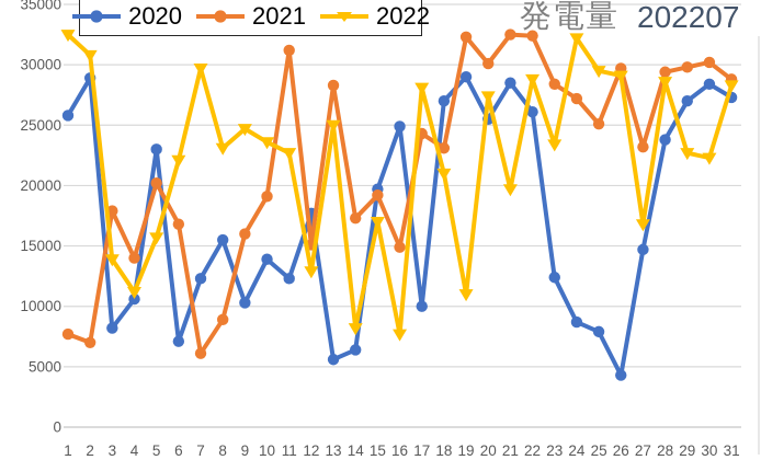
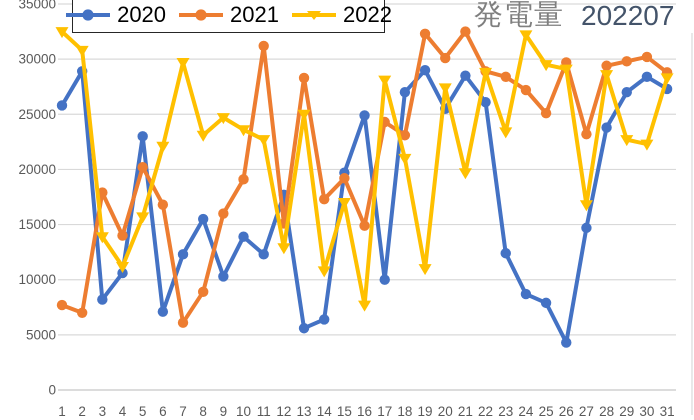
2022/14: 8200 -> 10800
2021/22: 32400 -> 28900
